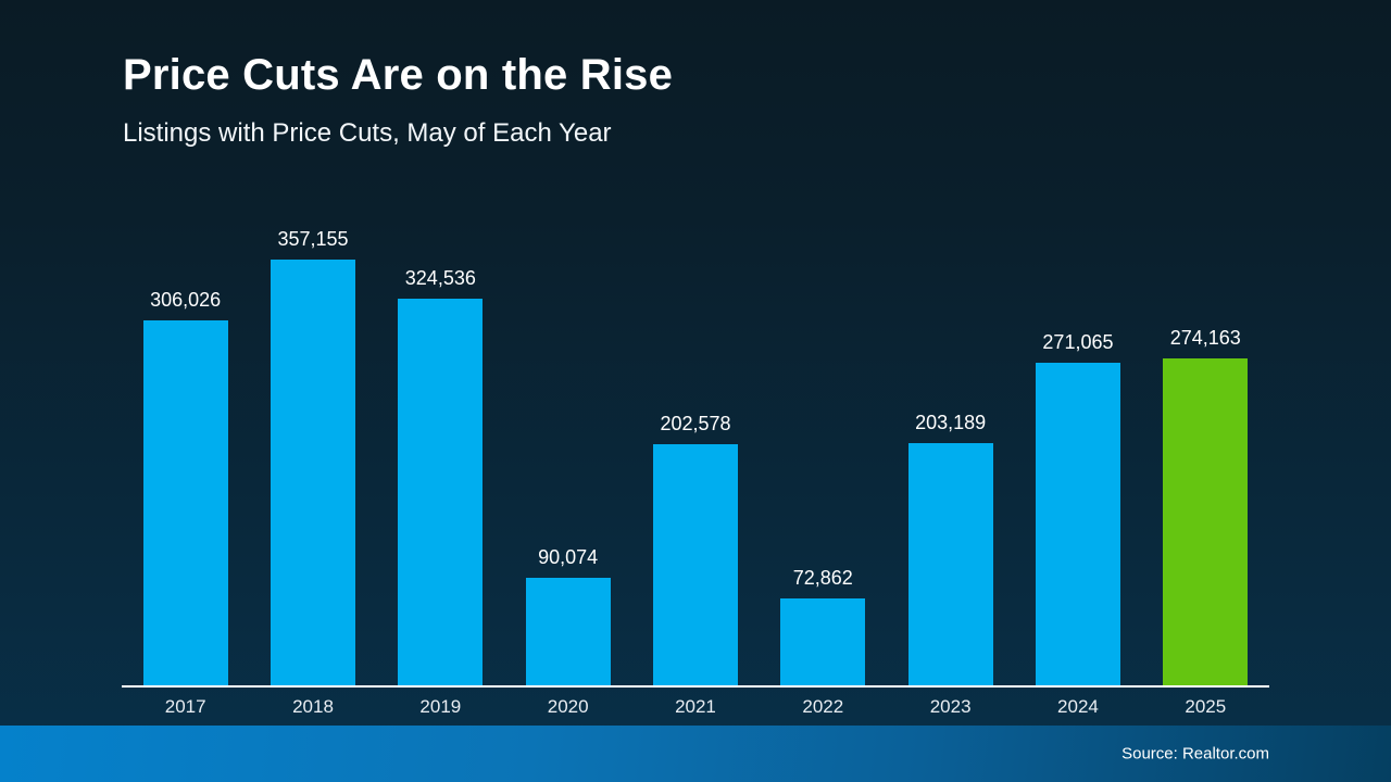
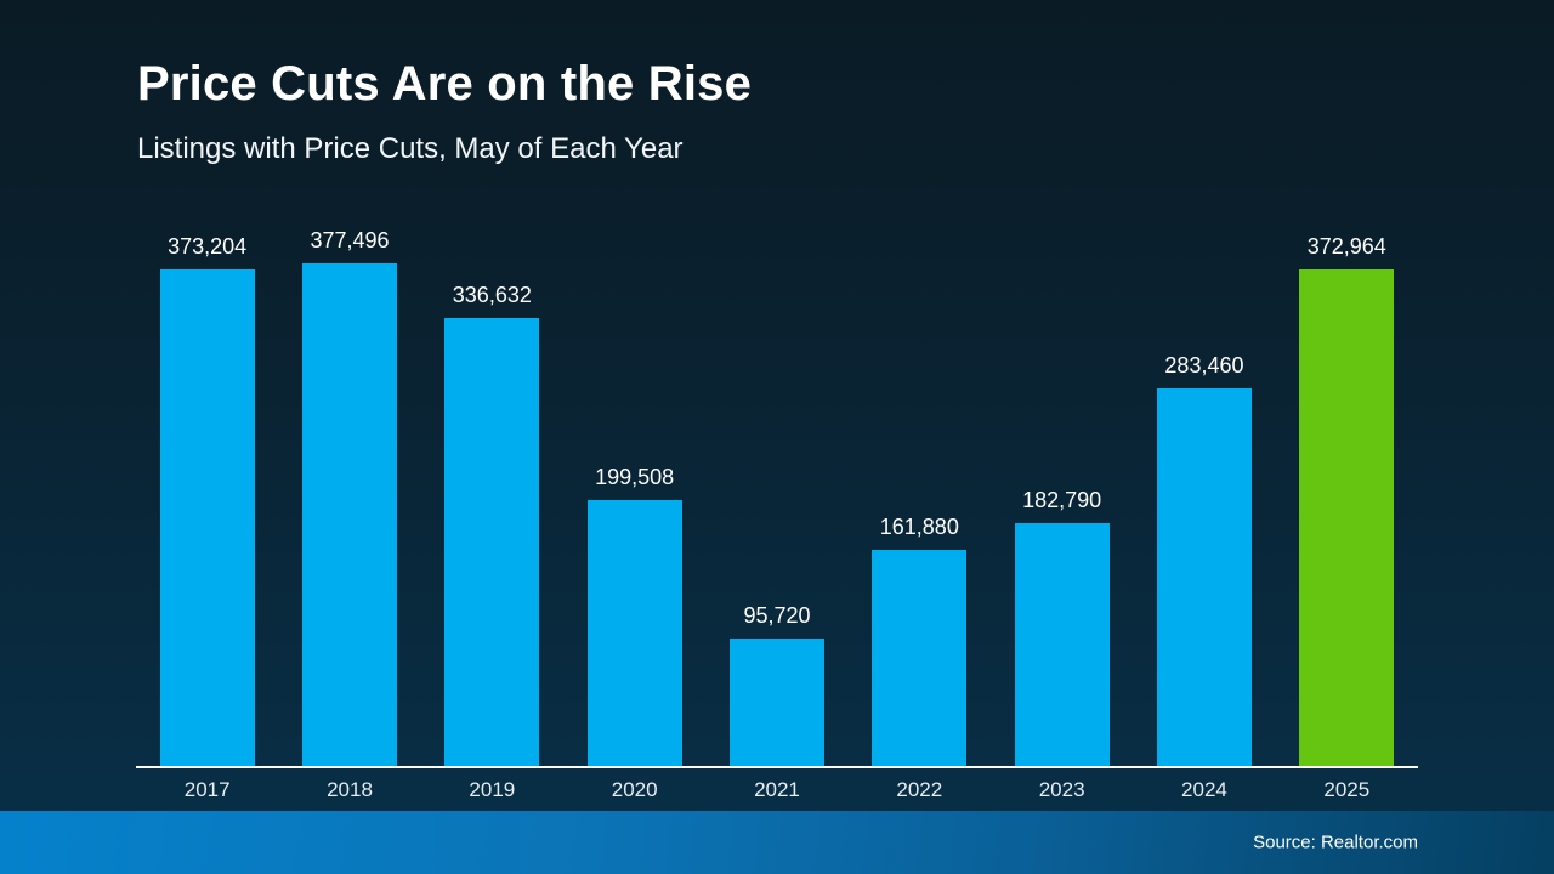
2017: 306,026 -> 373,204
2018: 357,155 -> 377,496
2019: 324,536 -> 336,632
2020: 90,074 -> 199,508
2021: 202,578 -> 95,720
2022: 72,862 -> 161,880
2023: 203,189 -> 182,790
2024: 271,065 -> 283,460
2025: 274,163 -> 372,964
